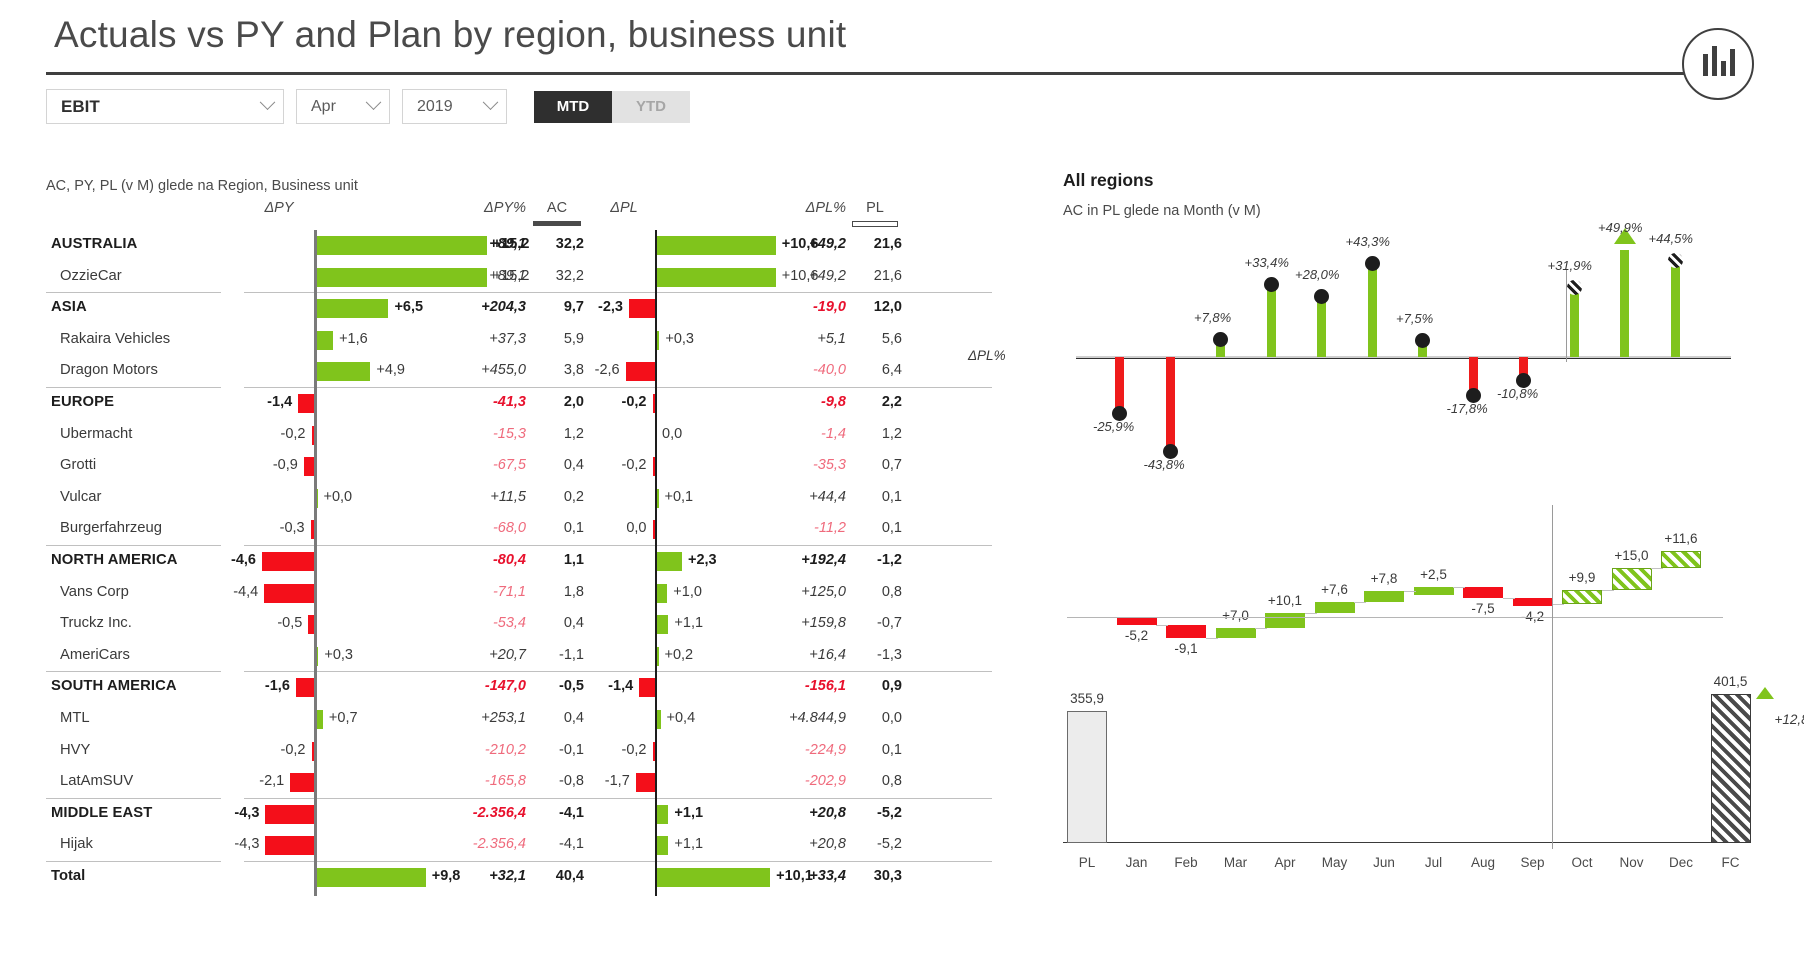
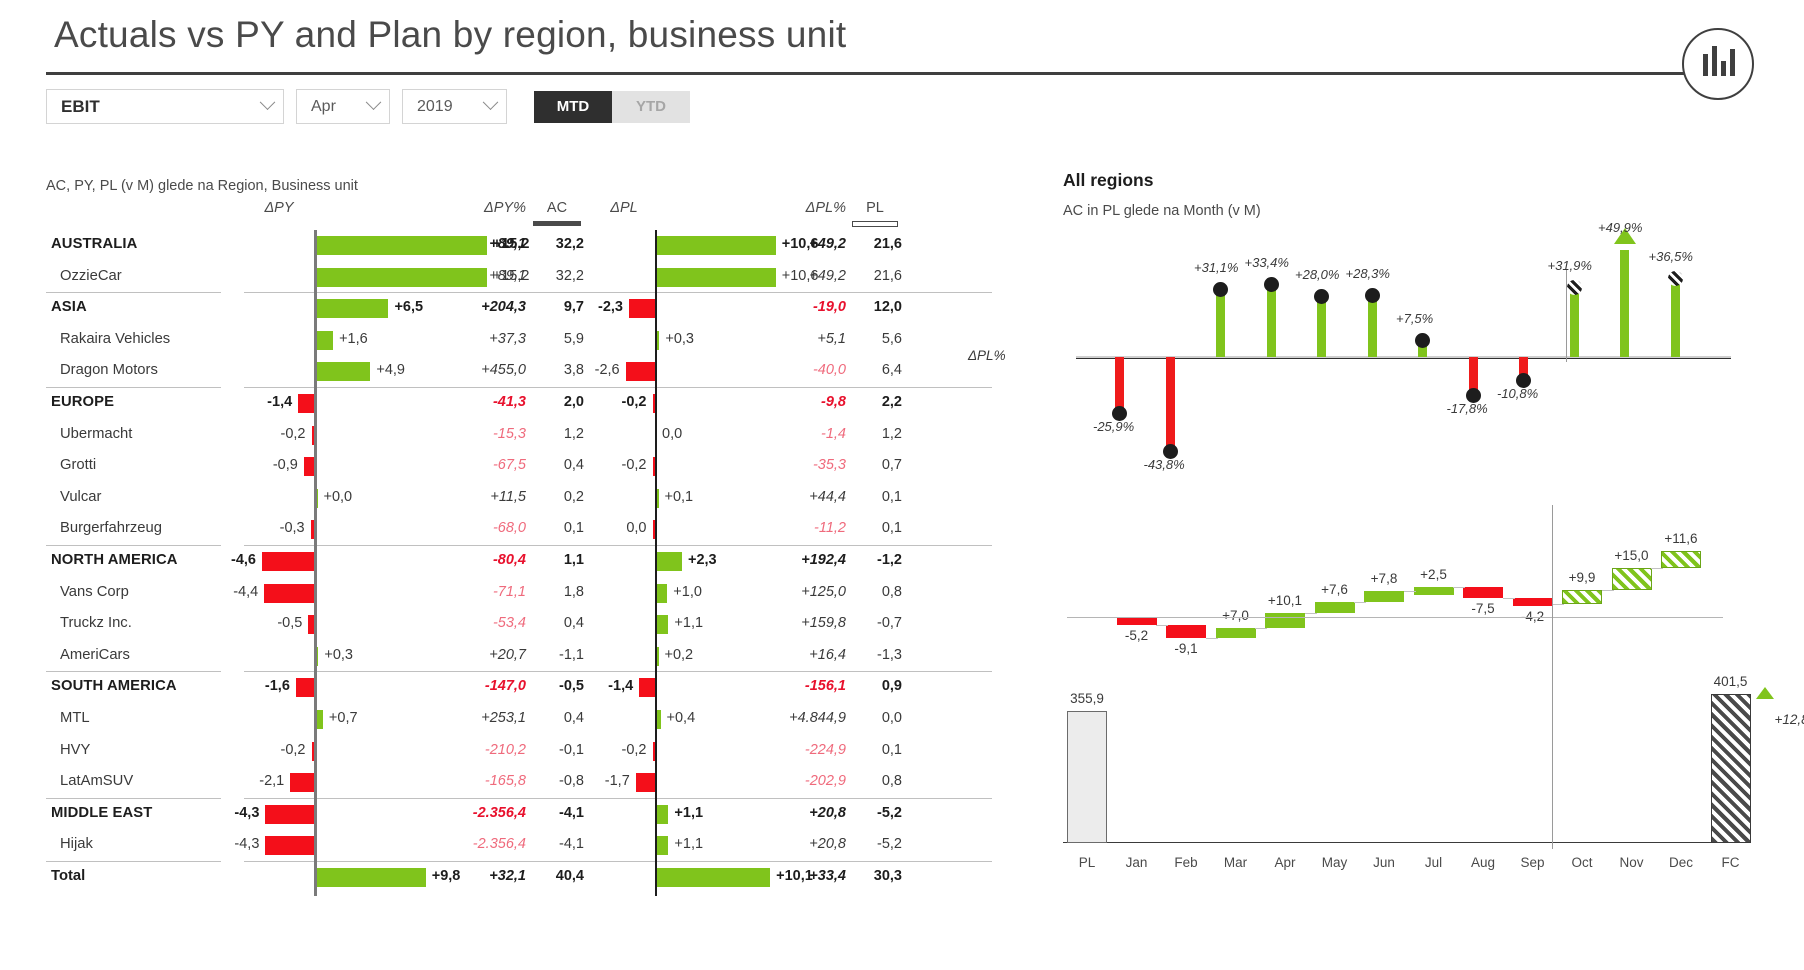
All regions/Mar: +7,8% -> +31,1%
All regions/Jun: +43,3% -> +28,3%
All regions/Dec: +44,5% -> +36,5%
